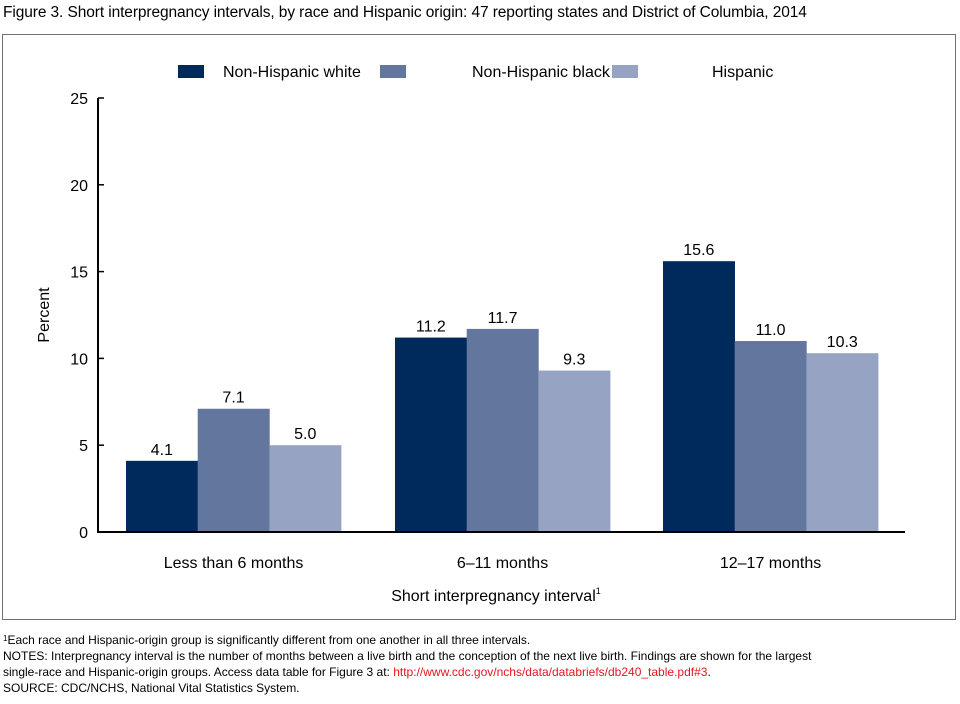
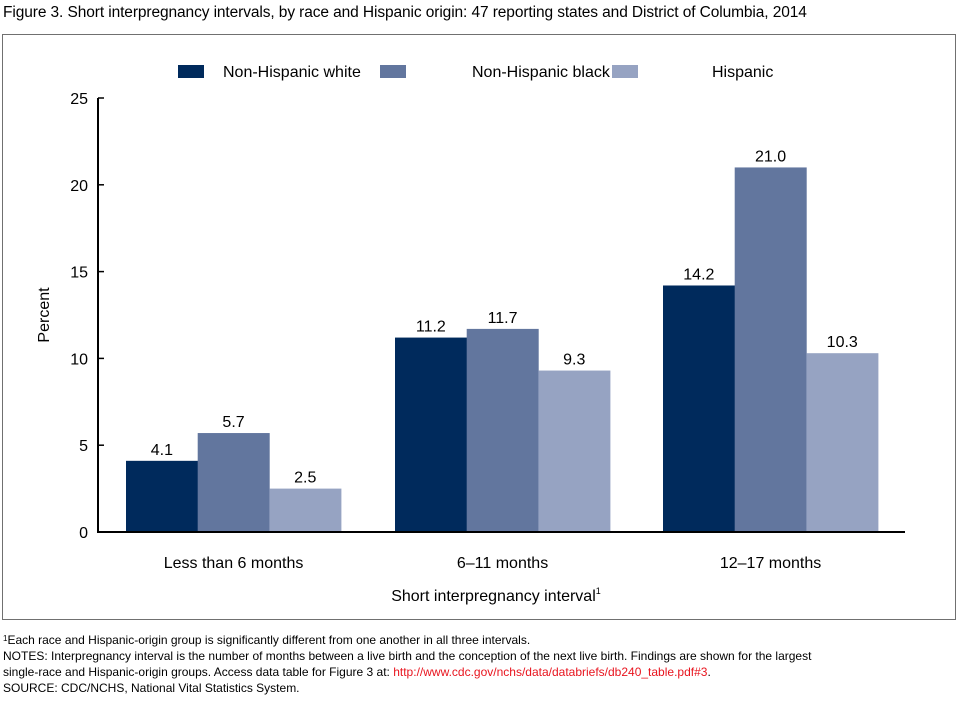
Non-Hispanic black/Less than 6 months: 7.1 -> 5.7
Hispanic/Less than 6 months: 5.0 -> 2.5
Non-Hispanic white/12–17 months: 15.6 -> 14.2
Non-Hispanic black/12–17 months: 11.0 -> 21.0
